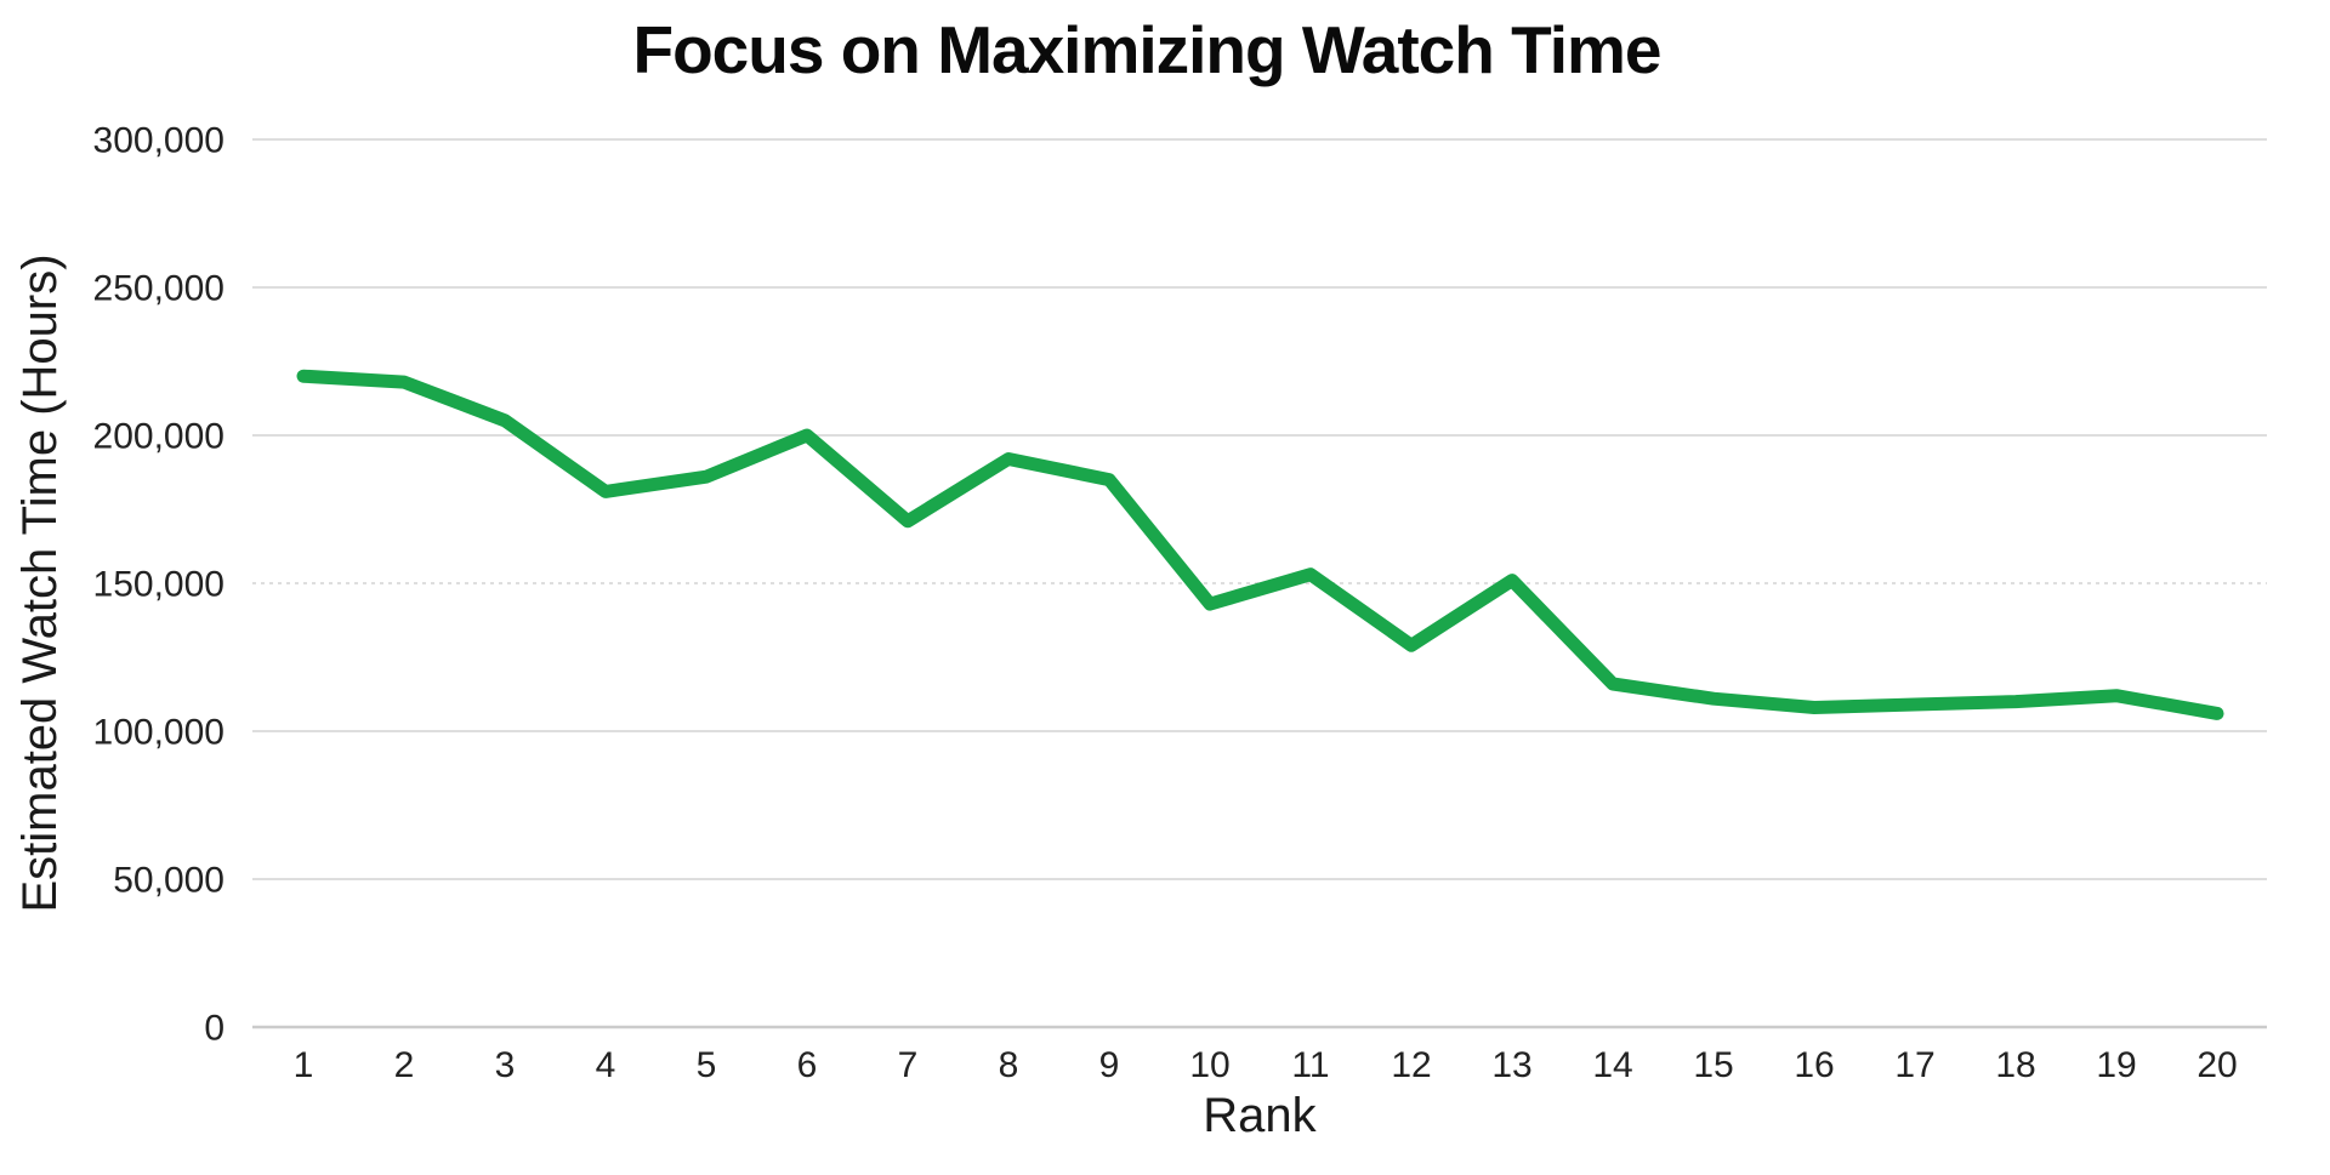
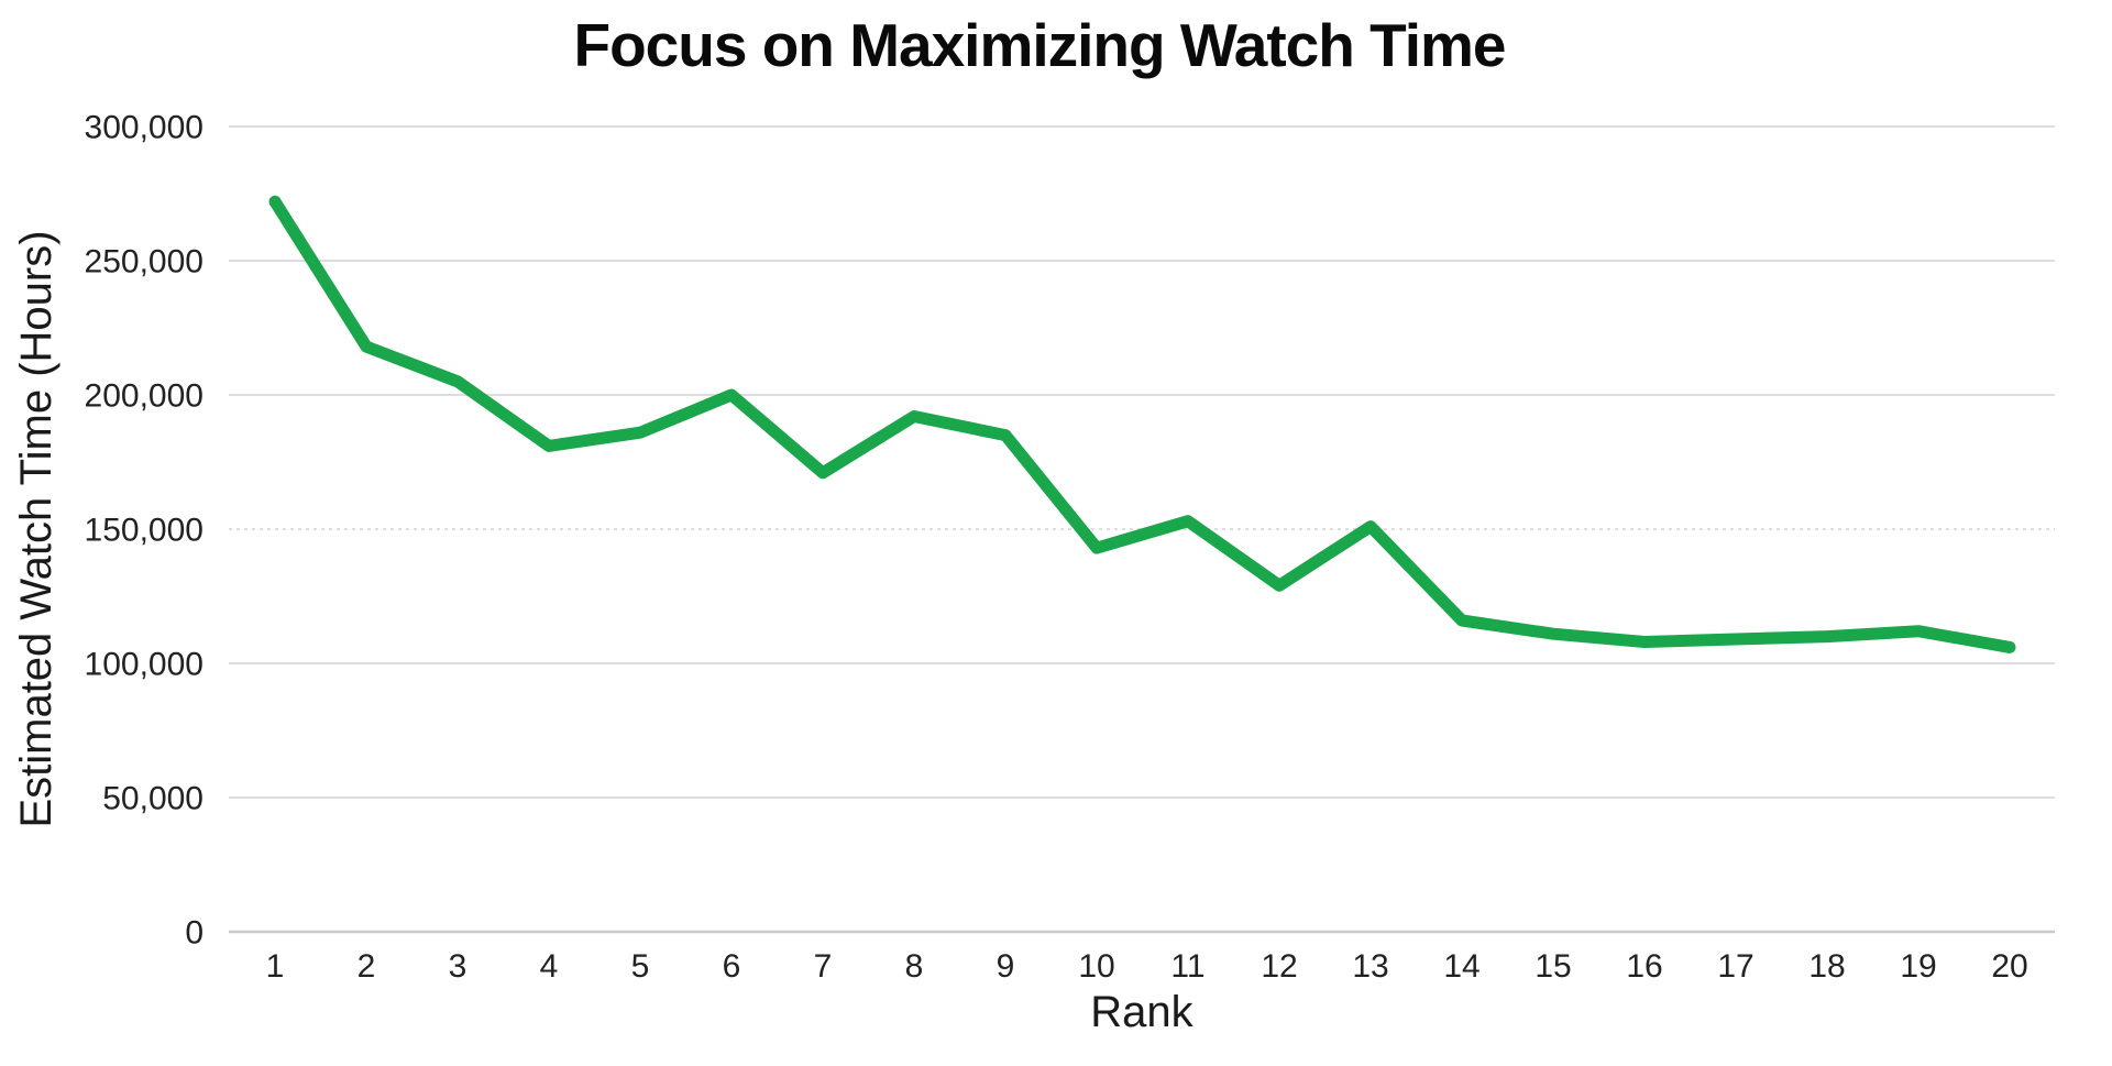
1: 220000 -> 272000
